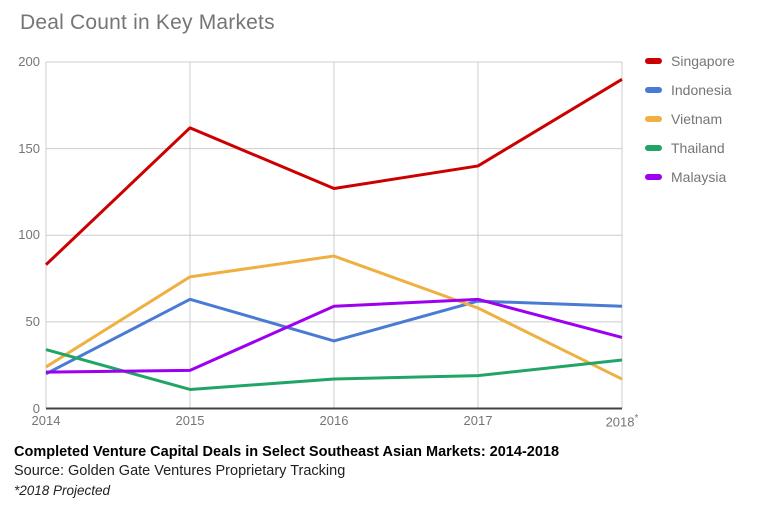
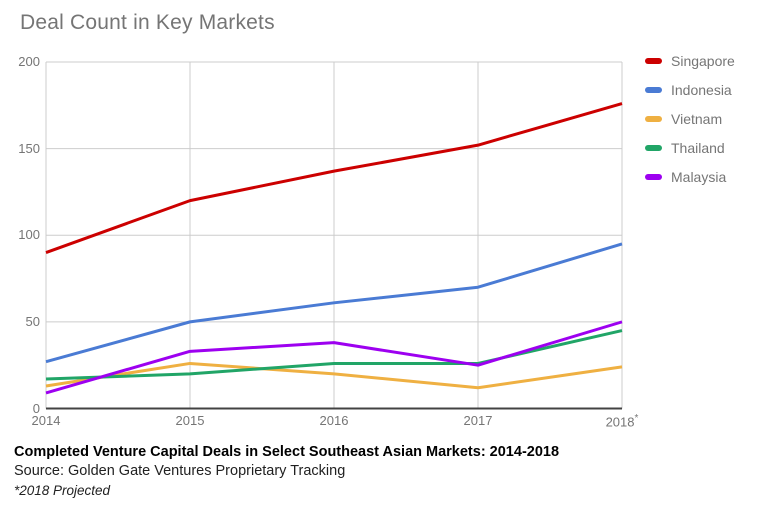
Singapore/2014: 83 -> 90
Indonesia/2014: 20 -> 27
Vietnam/2014: 24 -> 13
Thailand/2014: 34 -> 17
Malaysia/2014: 21 -> 9
Singapore/2015: 162 -> 120
Indonesia/2015: 63 -> 50
Vietnam/2015: 76 -> 26
Thailand/2015: 11 -> 20
Malaysia/2015: 22 -> 33
Singapore/2016: 127 -> 137
Indonesia/2016: 39 -> 61
Vietnam/2016: 88 -> 20
Thailand/2016: 17 -> 26
Malaysia/2016: 59 -> 38
Singapore/2017: 140 -> 152
Indonesia/2017: 62 -> 70
Vietnam/2017: 58 -> 12
Thailand/2017: 19 -> 26
Malaysia/2017: 63 -> 25
Singapore/2018*: 190 -> 176
Indonesia/2018*: 59 -> 95
Vietnam/2018*: 17 -> 24
Thailand/2018*: 28 -> 45
Malaysia/2018*: 41 -> 50
